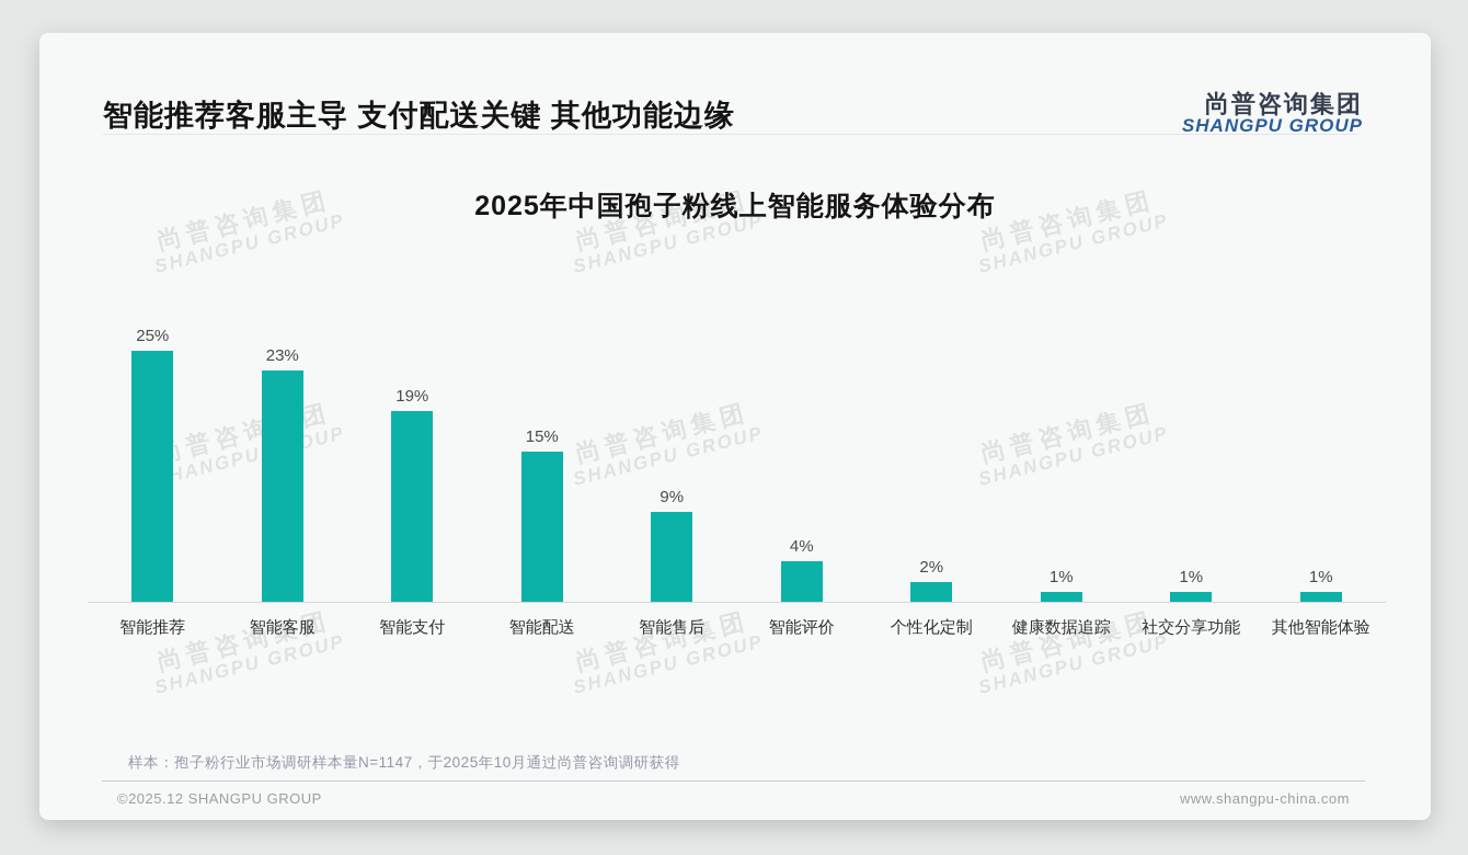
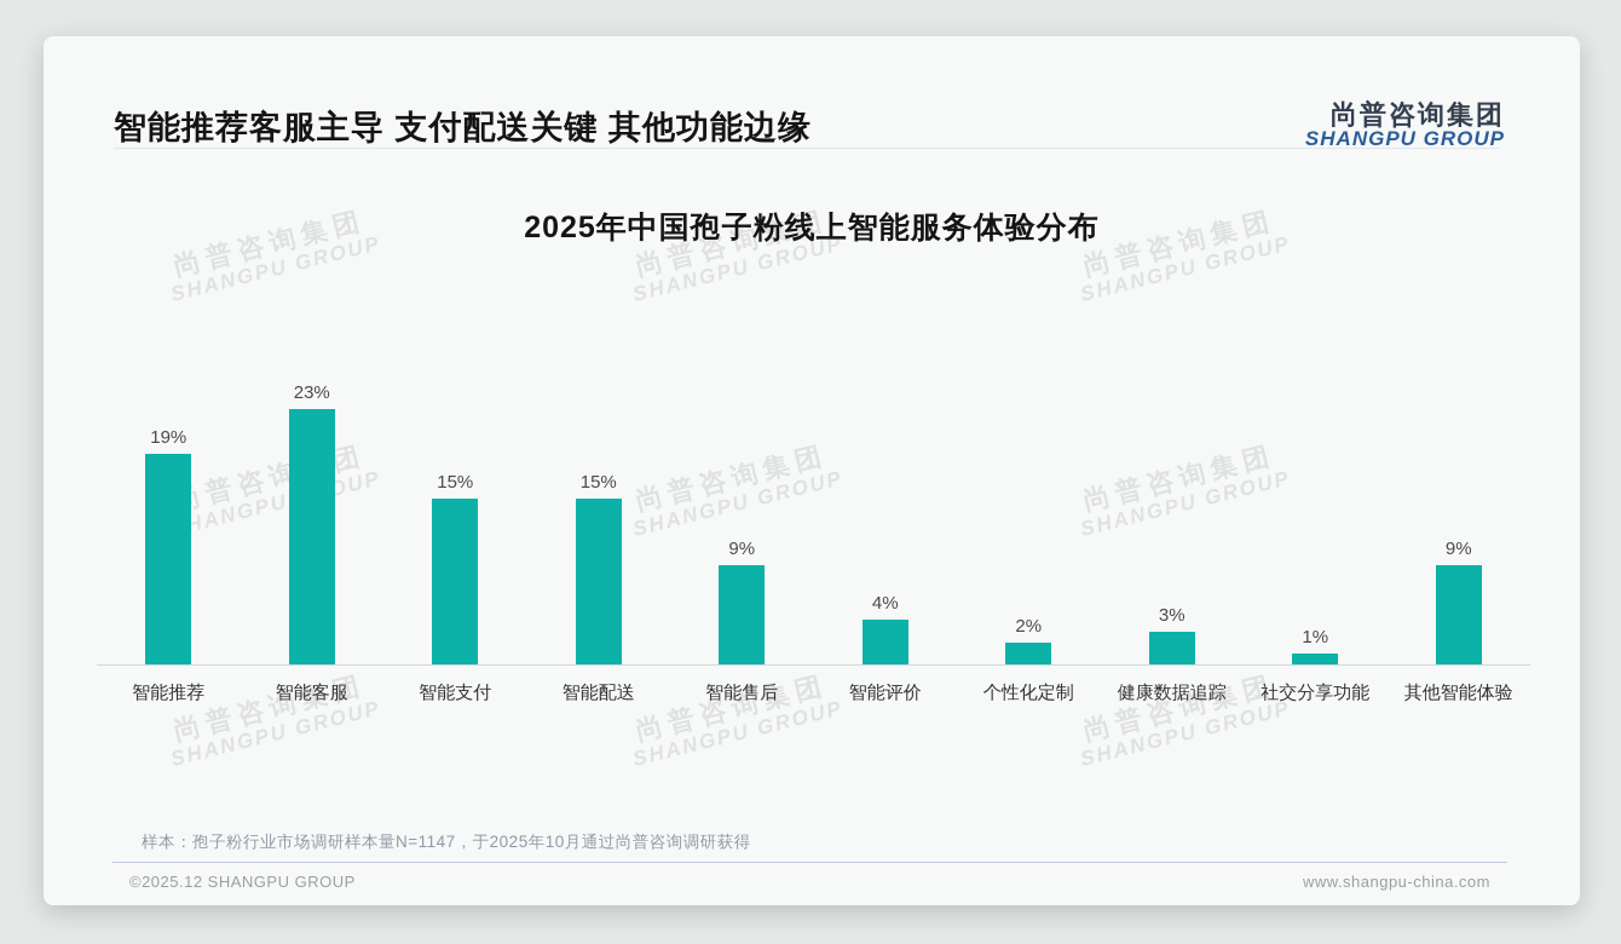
智能推荐: 25% -> 19%
智能支付: 19% -> 15%
健康数据追踪: 1% -> 3%
其他智能体验: 1% -> 9%
